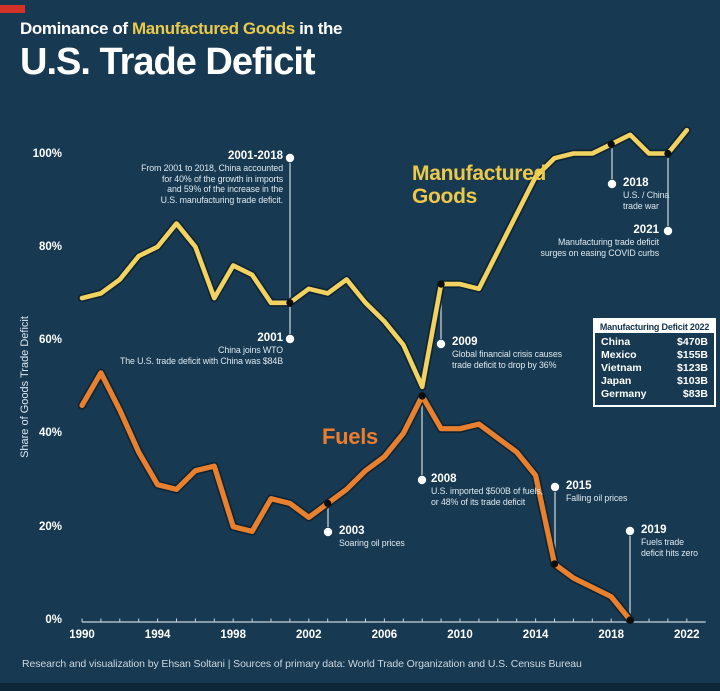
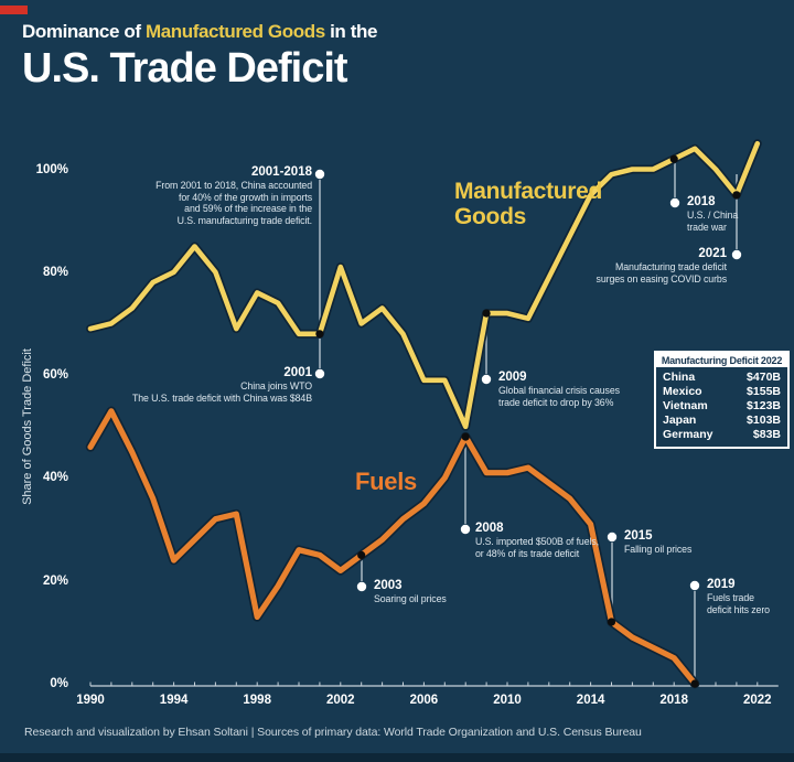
Fuels/1994: 29% -> 24%
Fuels/1998: 20% -> 13%
Manufactured Goods/2002: 71% -> 81%
Manufactured Goods/2006: 64% -> 59%
Manufactured Goods/2021: 100% -> 95%
